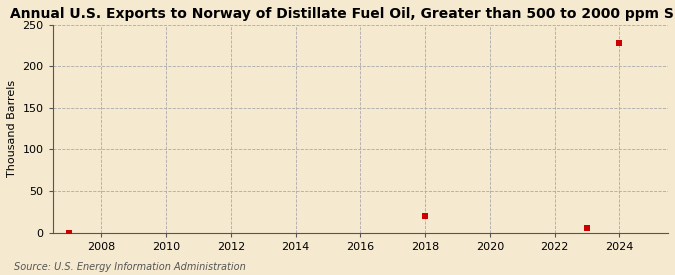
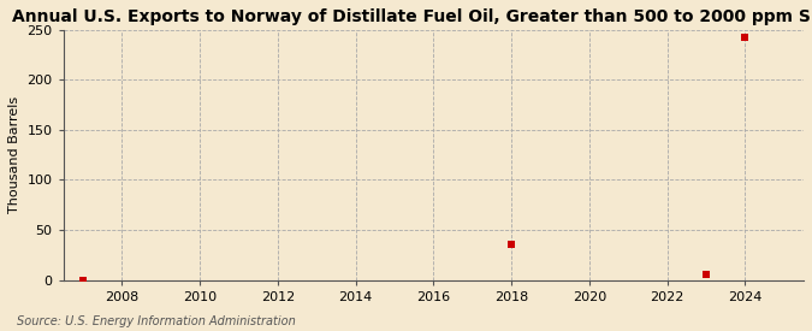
2018: 20 -> 35
2024: 228 -> 243
